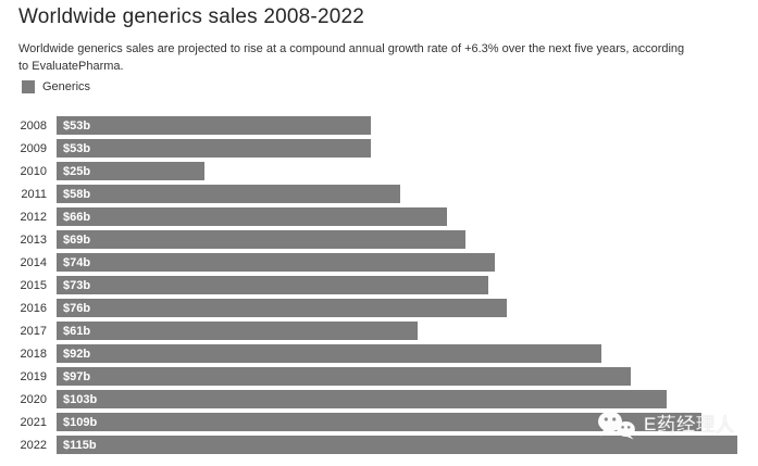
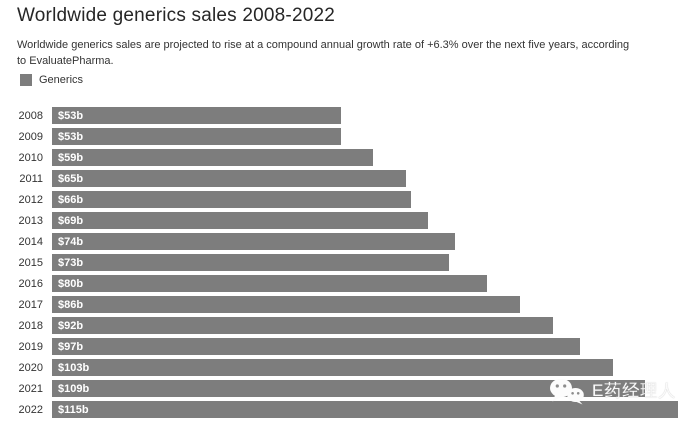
2010: $25b -> $59b
2011: $58b -> $65b
2016: $76b -> $80b
2017: $61b -> $86b
